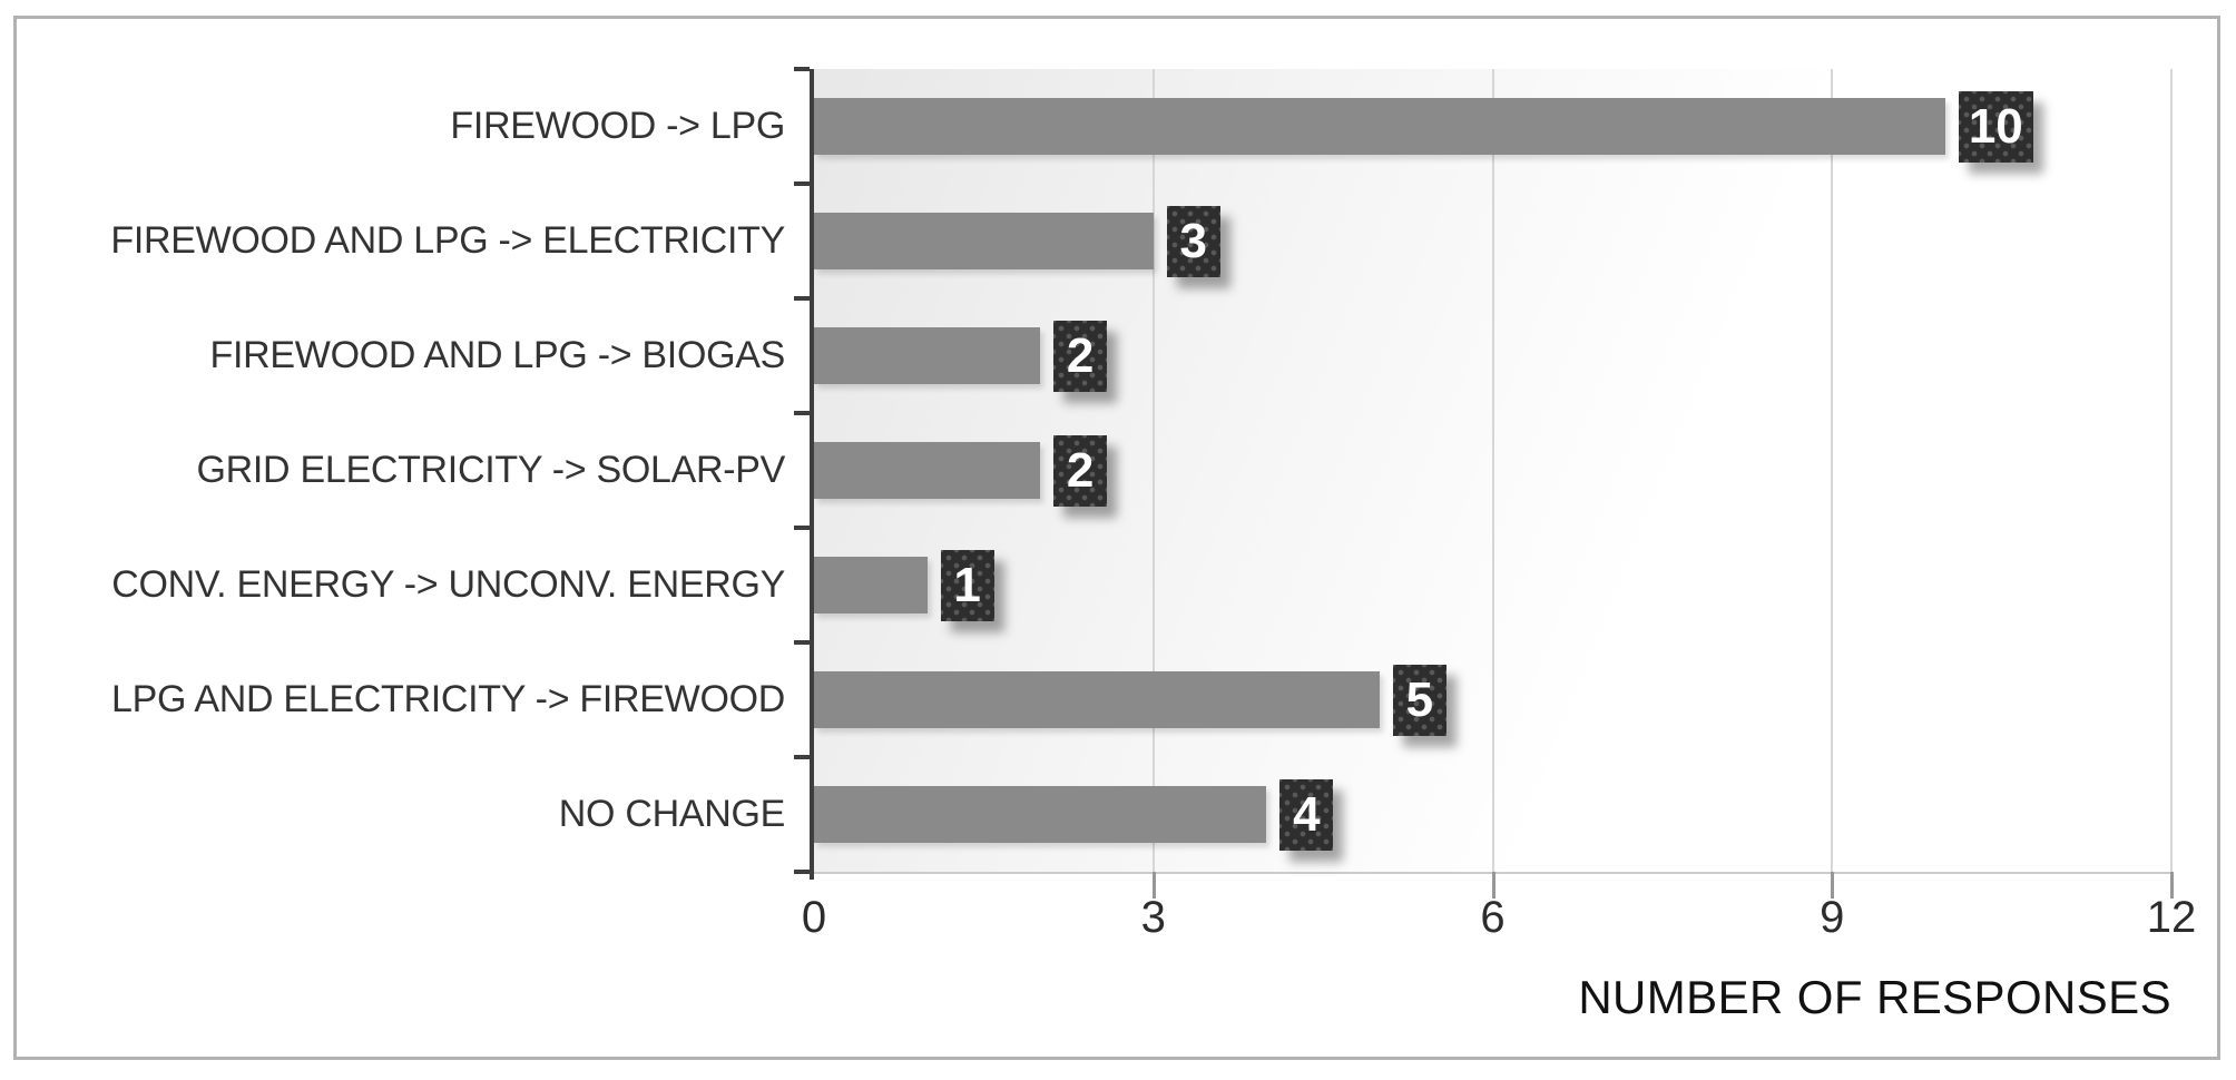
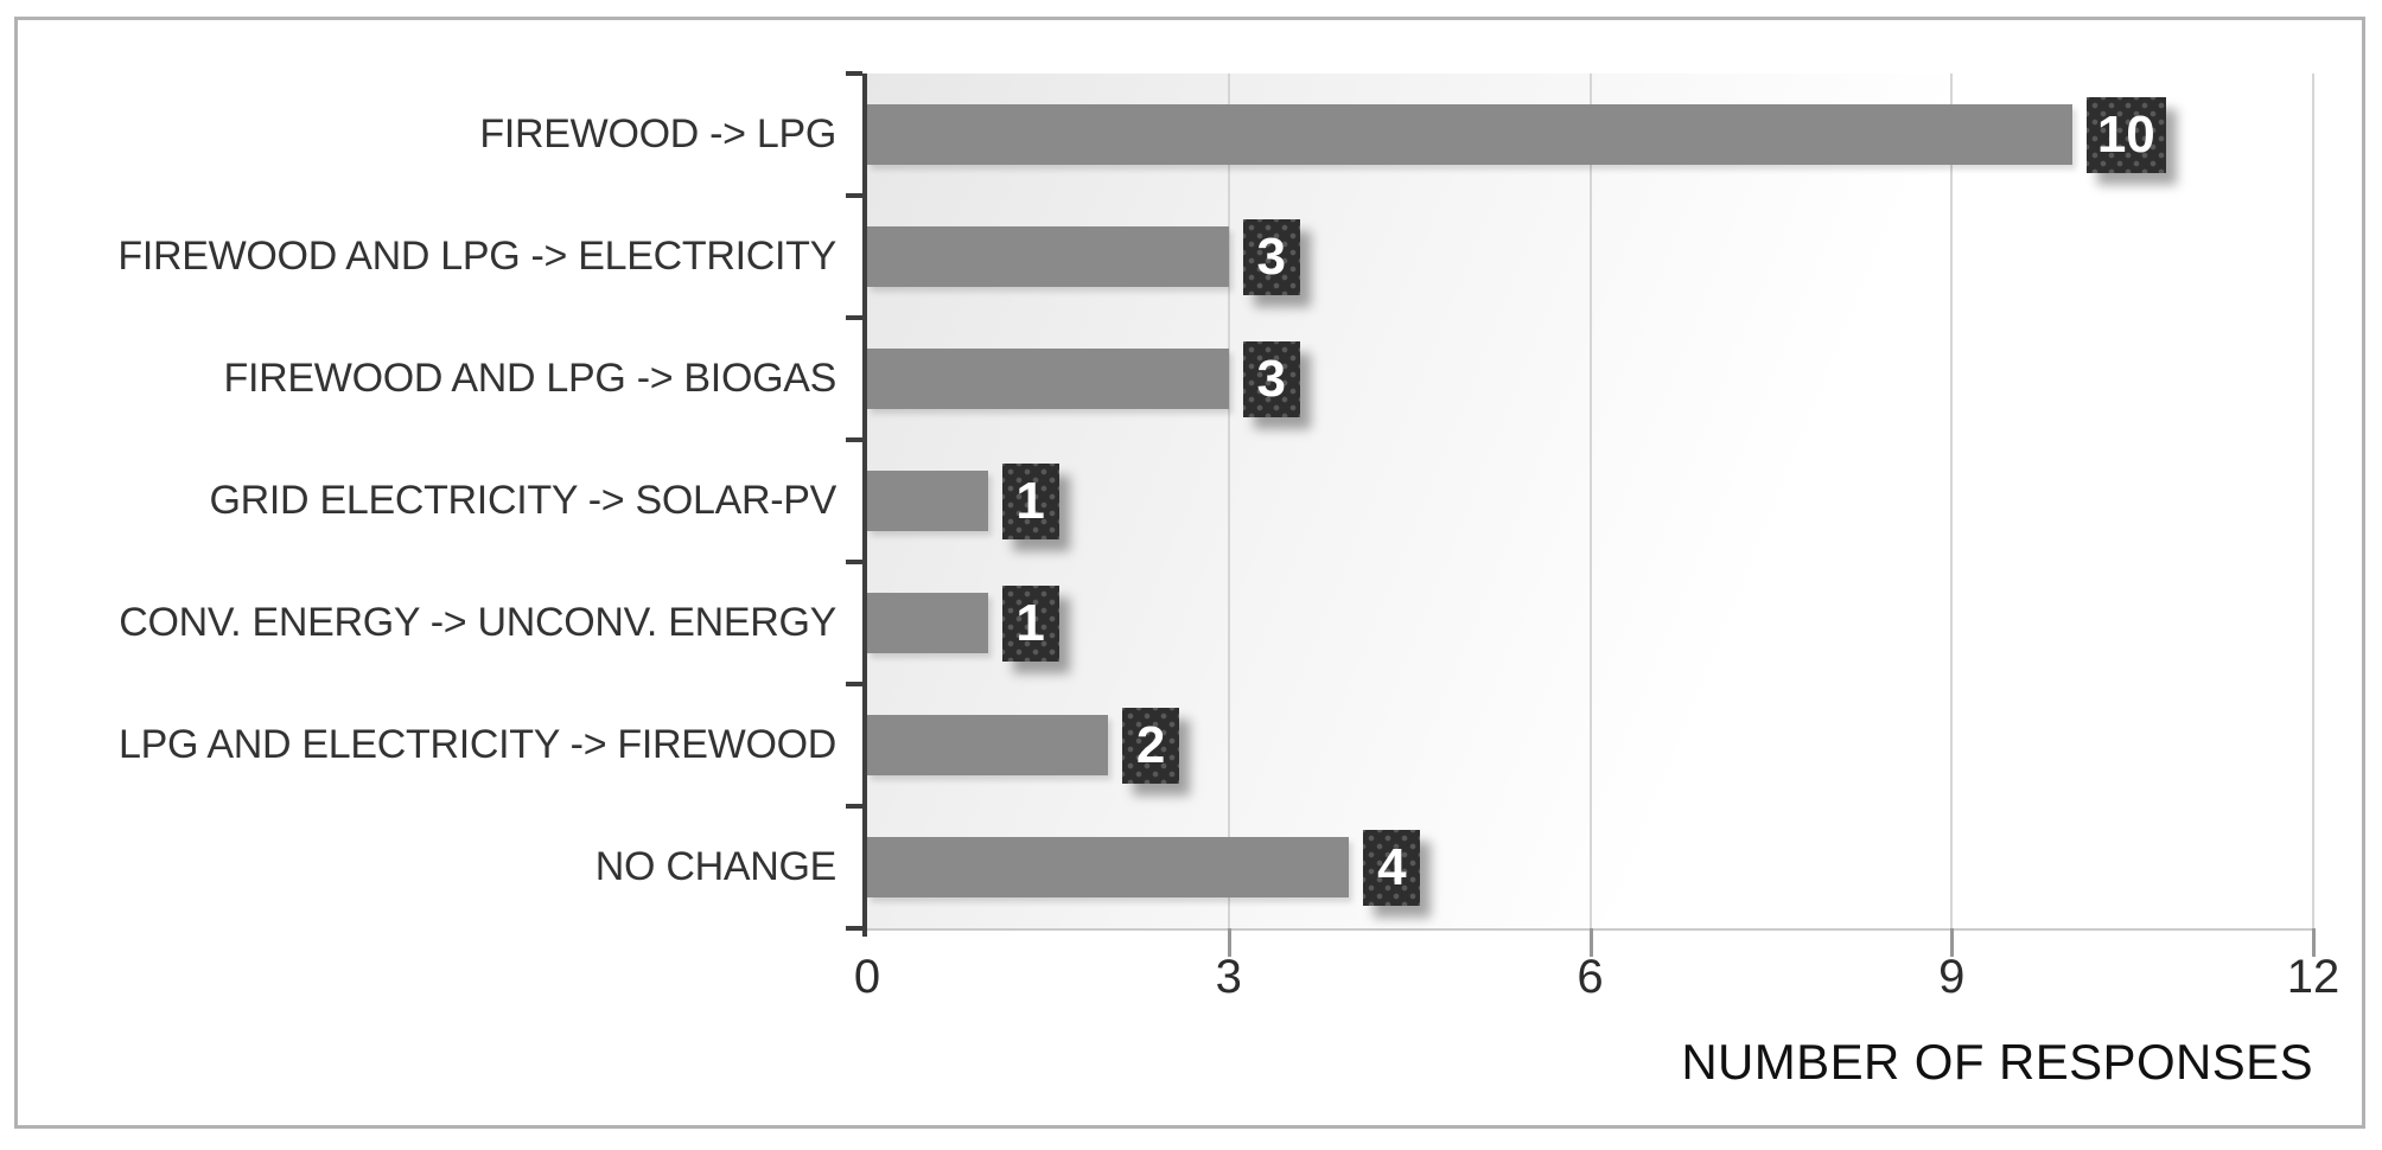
FIREWOOD AND LPG -> BIOGAS: 2 -> 3
GRID ELECTRICITY -> SOLAR-PV: 2 -> 1
LPG AND ELECTRICITY -> FIREWOOD: 5 -> 2
